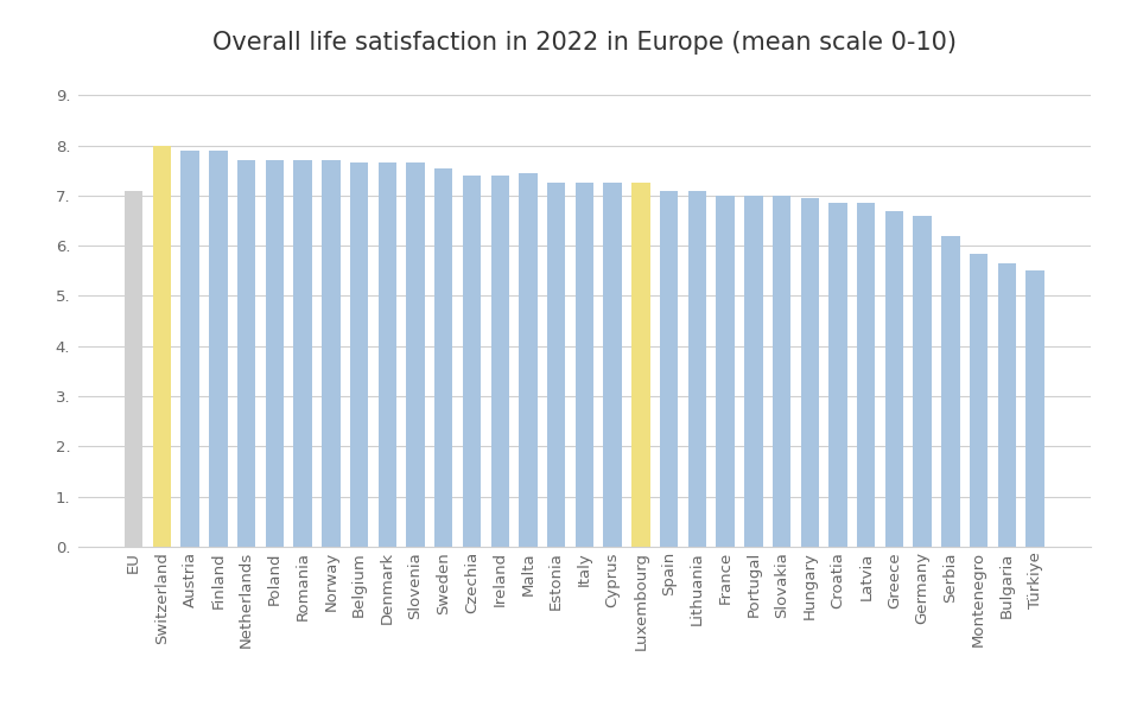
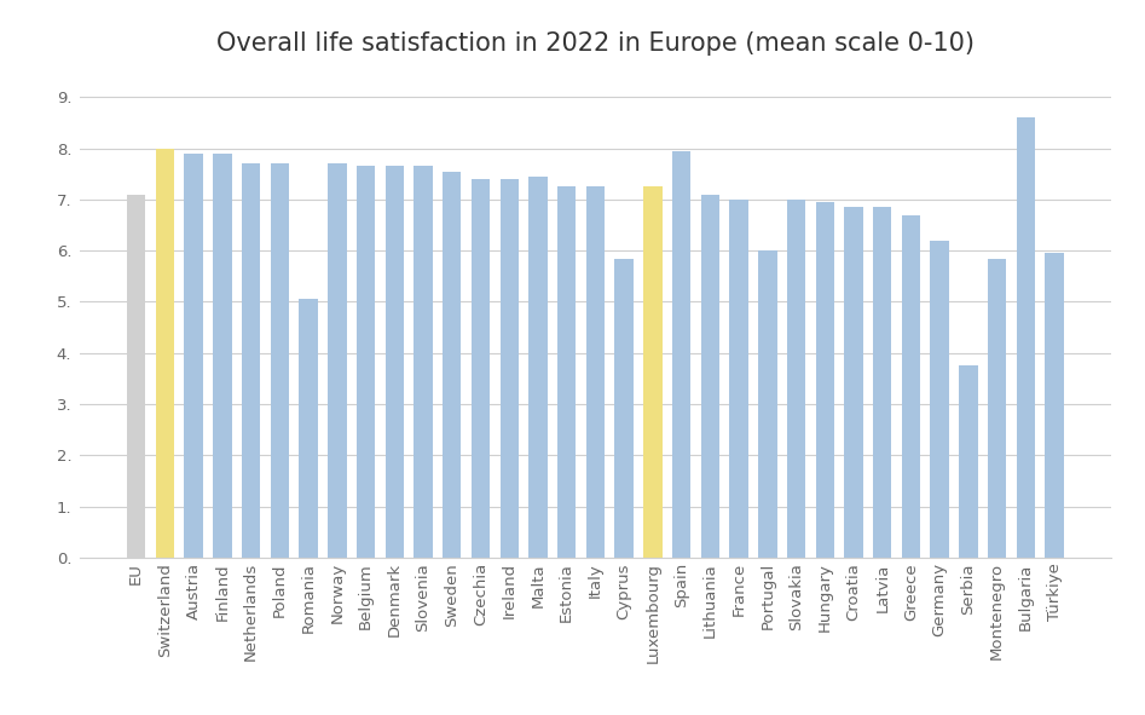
Romania: 7.70. -> 5.05.
Cyprus: 7.25. -> 5.85.
Spain: 7.10. -> 7.95.
Portugal: 7.00. -> 6.00.
Germany: 6.60. -> 6.20.
Serbia: 6.20. -> 3.75.
Bulgaria: 5.65. -> 8.60.
Türkiye: 5.50. -> 5.95.
